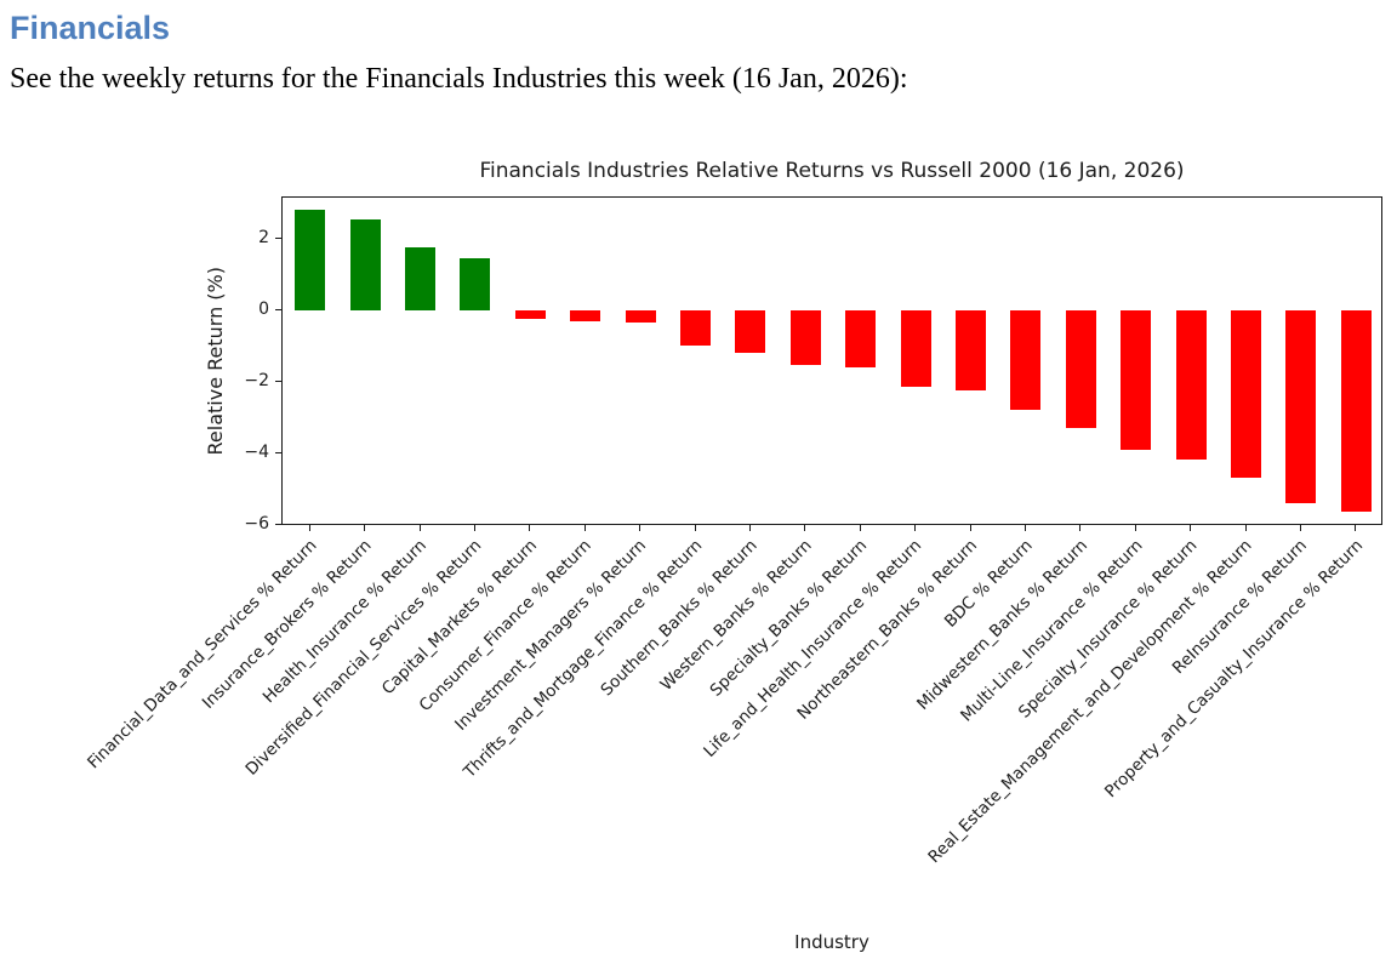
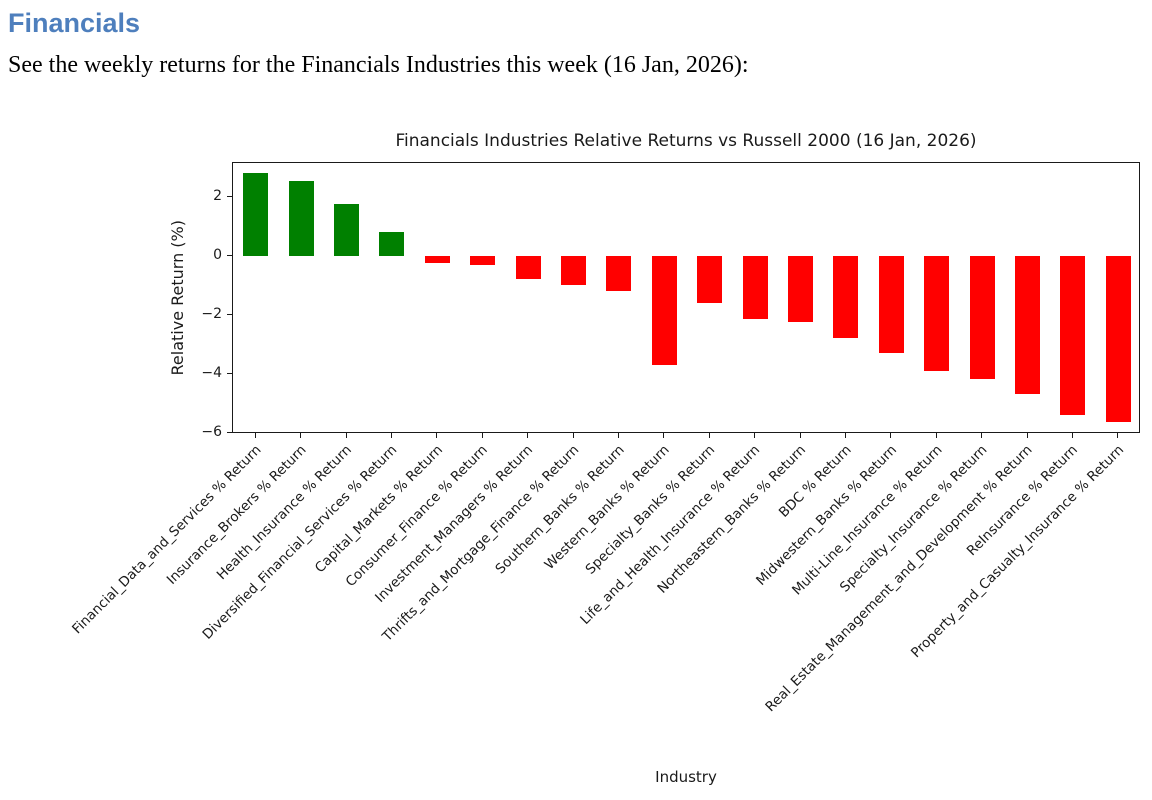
Diversified_Financial_Services % Return: 1.4 -> 0.8
Investment_Managers % Return: -0.3 -> -0.8
Western_Banks % Return: -1.6 -> -3.7
